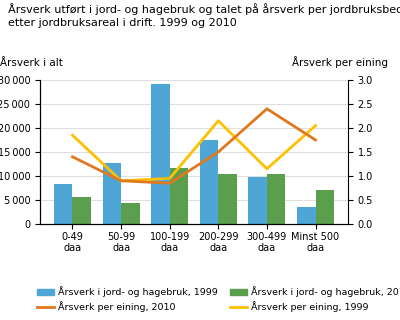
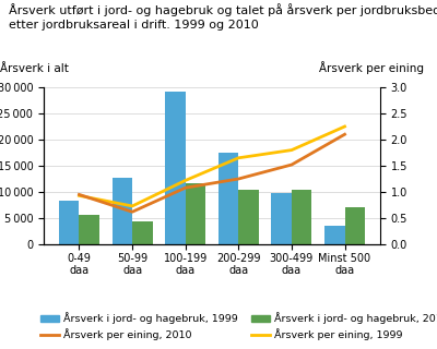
Årsverk per eining, 1999/0-49 daa: 1.85 -> 0.93
Årsverk per eining, 2010/0-49 daa: 1.40 -> 0.95
Årsverk per eining, 1999/50-99 daa: 0.90 -> 0.73
Årsverk per eining, 2010/50-99 daa: 0.90 -> 0.62
Årsverk per eining, 1999/100-199 daa: 0.95 -> 1.22
Årsverk per eining, 2010/100-199 daa: 0.85 -> 1.08
Årsverk per eining, 1999/200-299 daa: 2.15 -> 1.65
Årsverk per eining, 2010/200-299 daa: 1.50 -> 1.25
Årsverk per eining, 1999/300-499 daa: 1.15 -> 1.80
Årsverk per eining, 2010/300-499 daa: 2.40 -> 1.52
Årsverk per eining, 1999/Minst 500 daa: 2.05 -> 2.25
Årsverk per eining, 2010/Minst 500 daa: 1.75 -> 2.10
